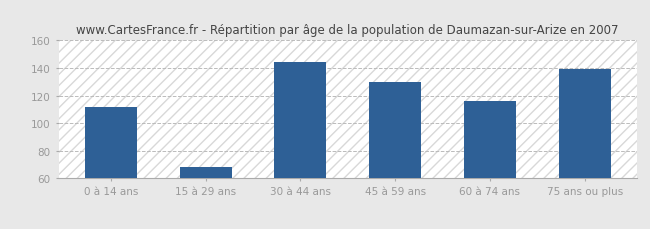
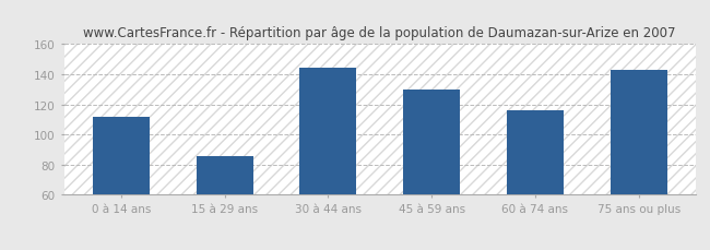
15 à 29 ans: 68 -> 86
75 ans ou plus: 139 -> 143
